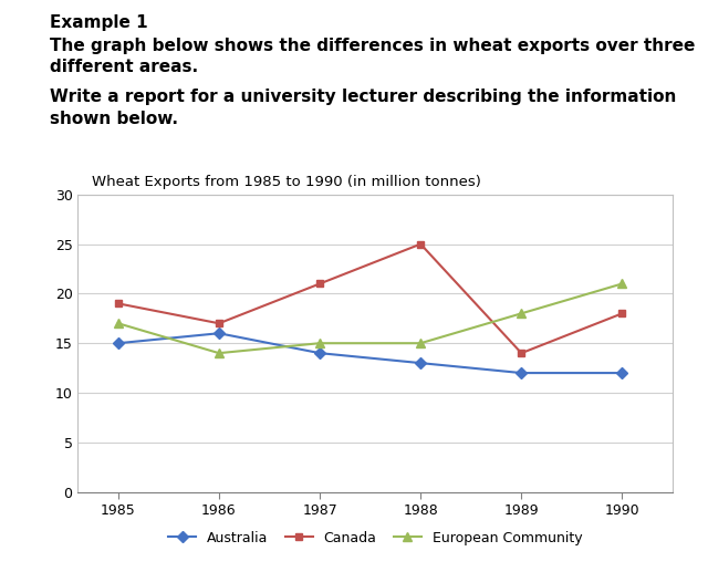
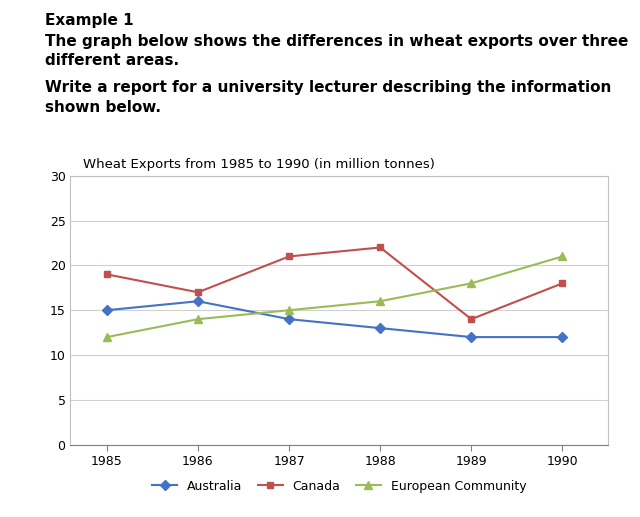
European Community/1985: 17 -> 12
Canada/1988: 25 -> 22
European Community/1988: 15 -> 16
